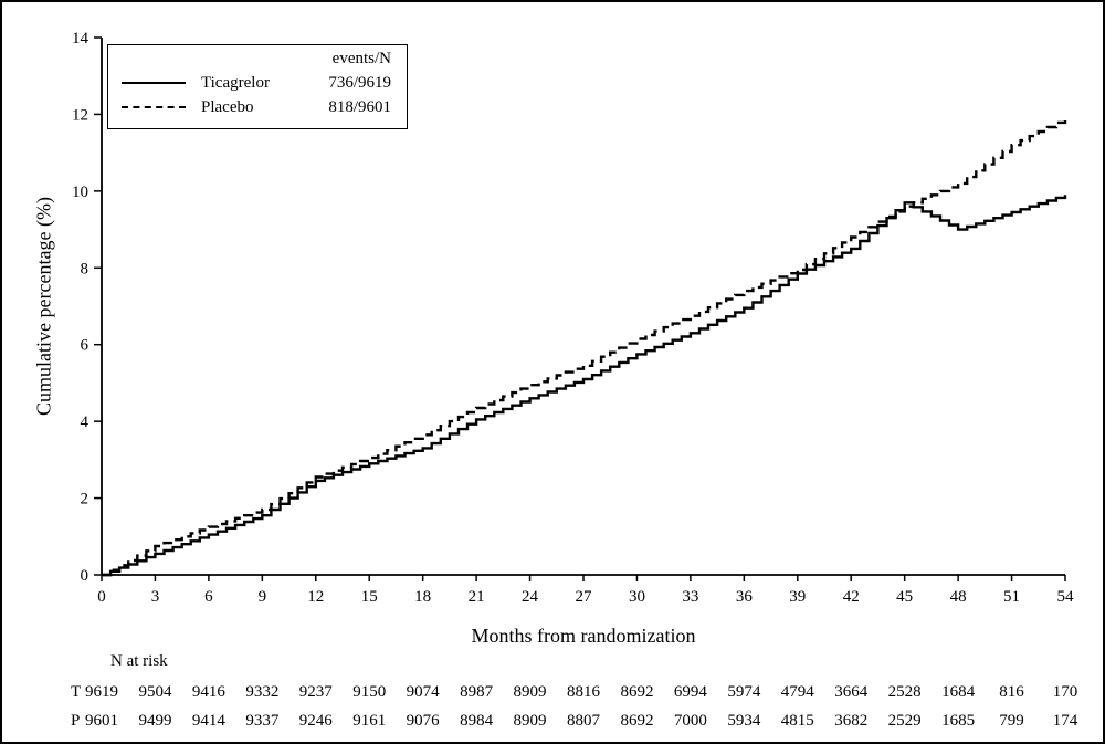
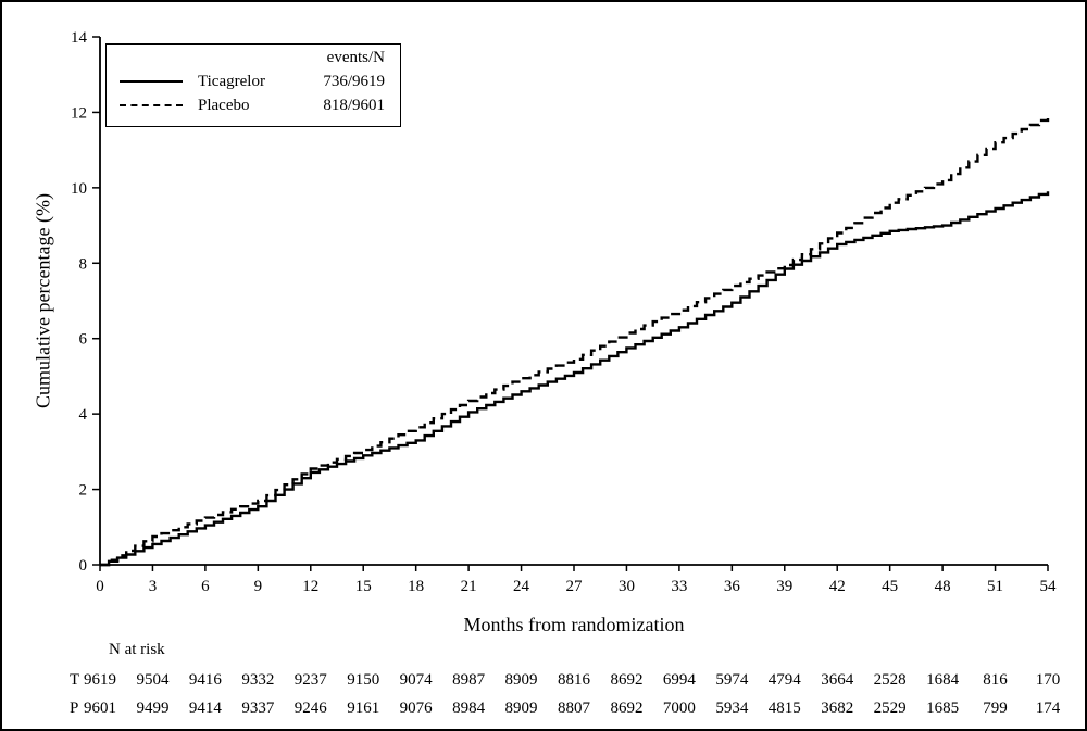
Ticagrelor/45: 9.7 -> 8.8
